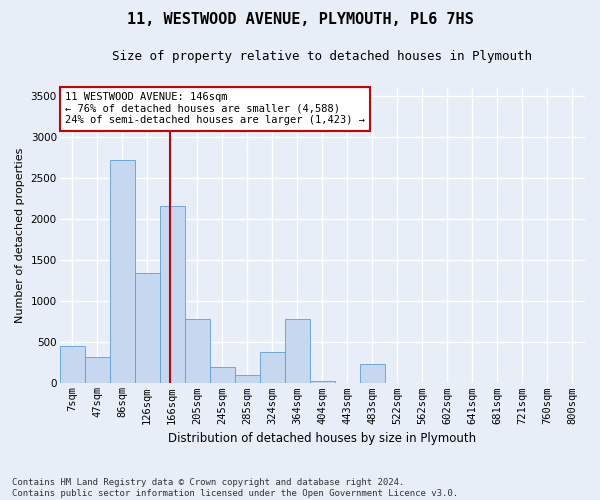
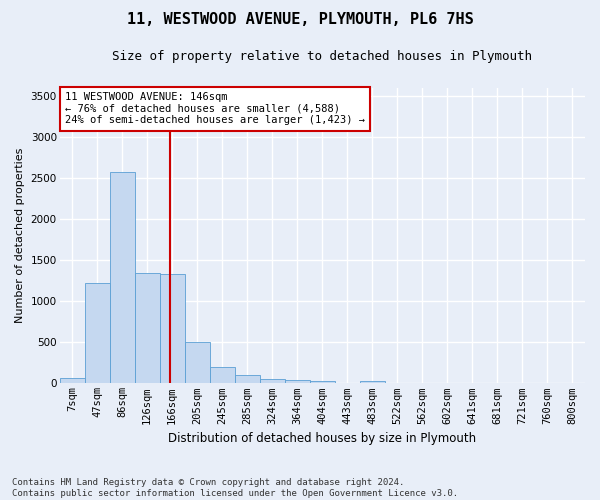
7sqm: 460 -> 60
47sqm: 320 -> 1220
86sqm: 2720 -> 2580
166sqm: 2160 -> 1330
205sqm: 780 -> 500
324sqm: 380 -> 50
364sqm: 780 -> 40
483sqm: 240 -> 30
